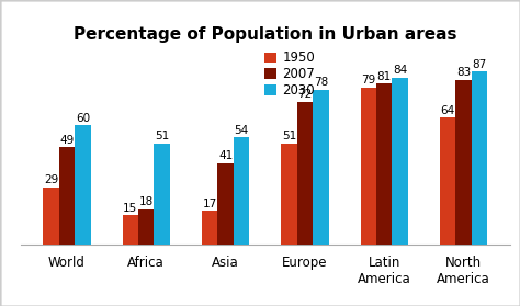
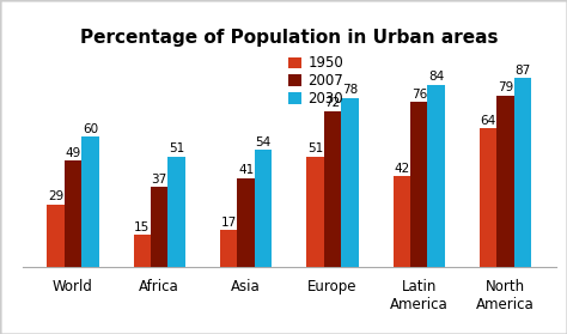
2007/Africa: 18 -> 37
1950/Latin America: 79 -> 42
2007/Latin America: 81 -> 76
2007/North America: 83 -> 79
